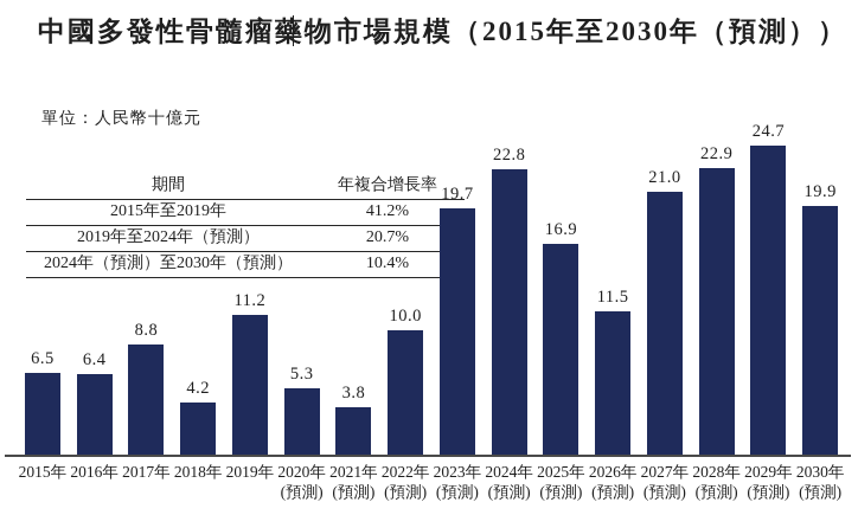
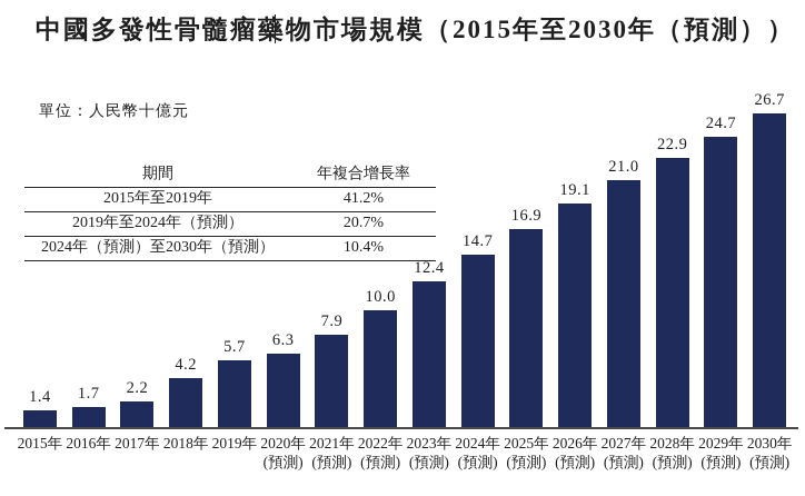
2015年: 6.5 -> 1.4
2016年: 6.4 -> 1.7
2017年: 8.8 -> 2.2
2019年: 11.2 -> 5.7
2020年: 5.3 -> 6.3
2021年: 3.8 -> 7.9
2023年: 19.7 -> 12.4
2024年: 22.8 -> 14.7
2026年: 11.5 -> 19.1
2030年: 19.9 -> 26.7
